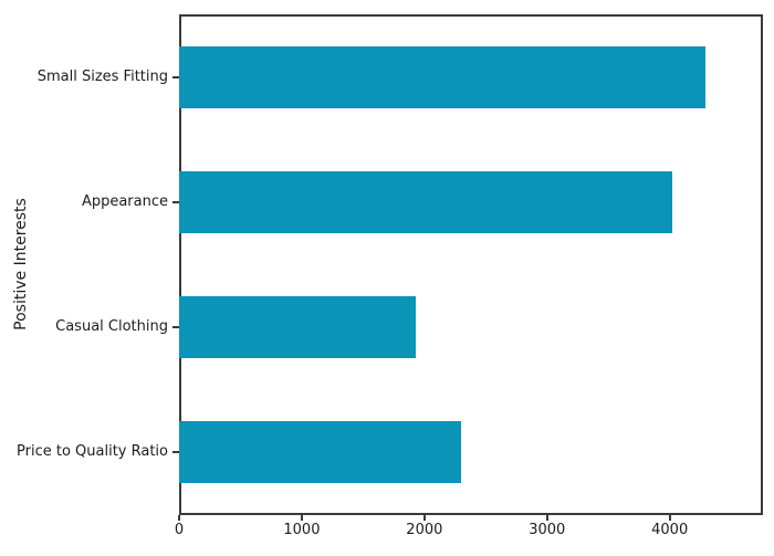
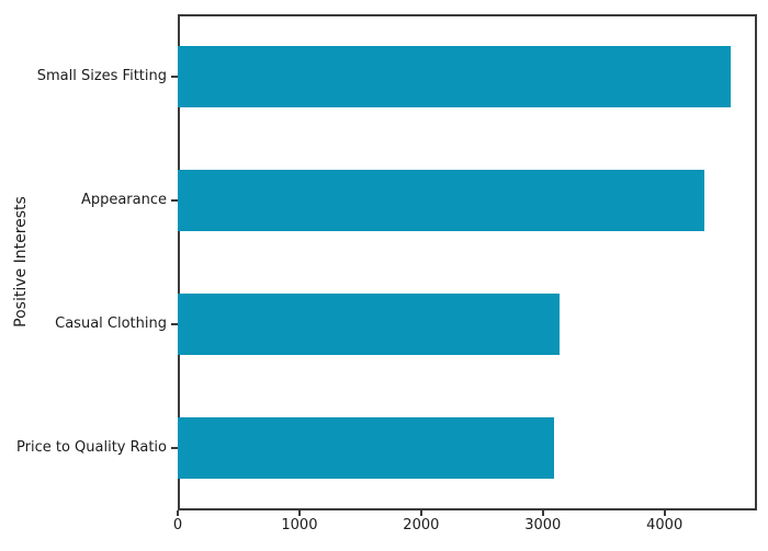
Small Sizes Fitting: 4290 -> 4540
Appearance: 4020 -> 4330
Casual Clothing: 1930 -> 3140
Price to Quality Ratio: 2300 -> 3090
